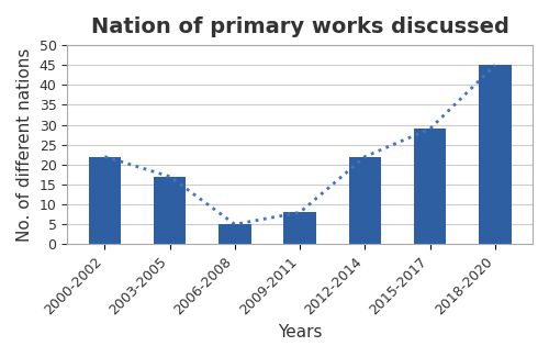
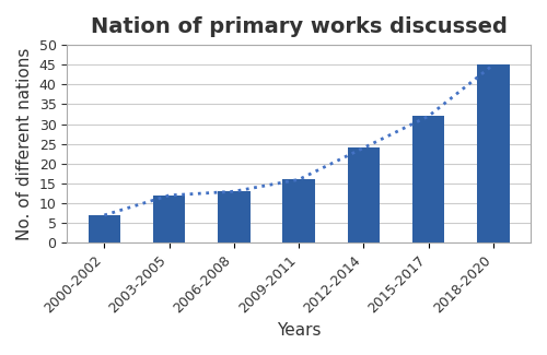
2000-2002: 22 -> 7
2003-2005: 17 -> 12
2006-2008: 5 -> 13
2009-2011: 8 -> 16
2012-2014: 22 -> 24
2015-2017: 29 -> 32
